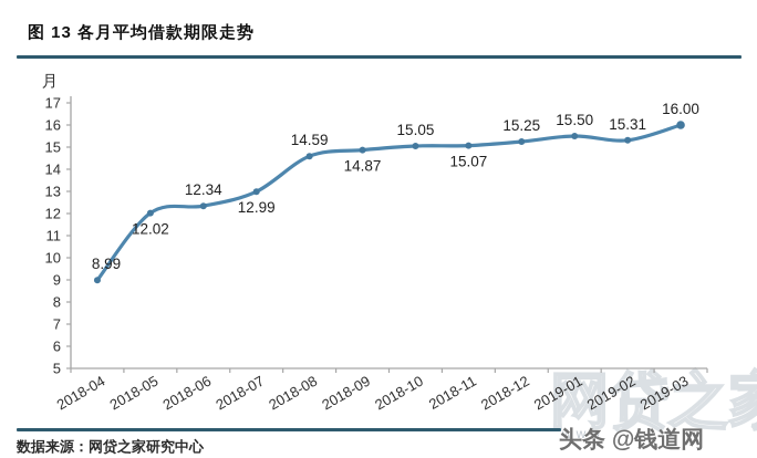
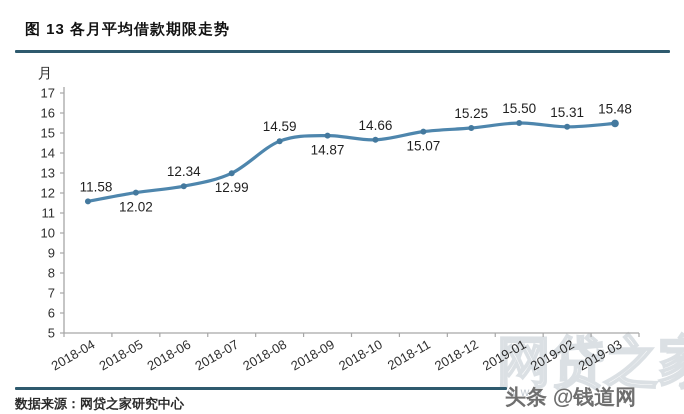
2018-04: 8.99 -> 11.58
2018-10: 15.05 -> 14.66
2019-03: 16.00 -> 15.48
